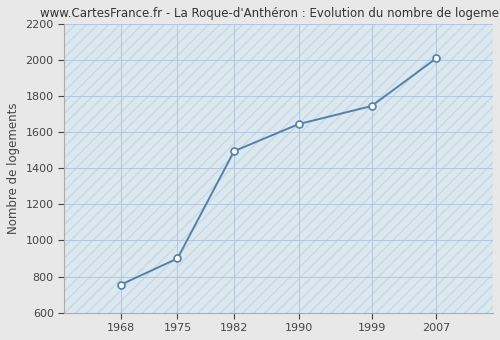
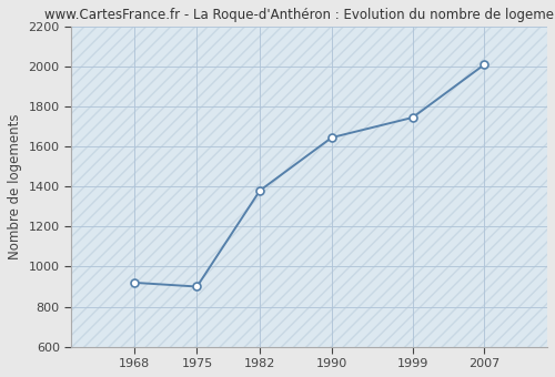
1968: 760 -> 920
1982: 1500 -> 1380
